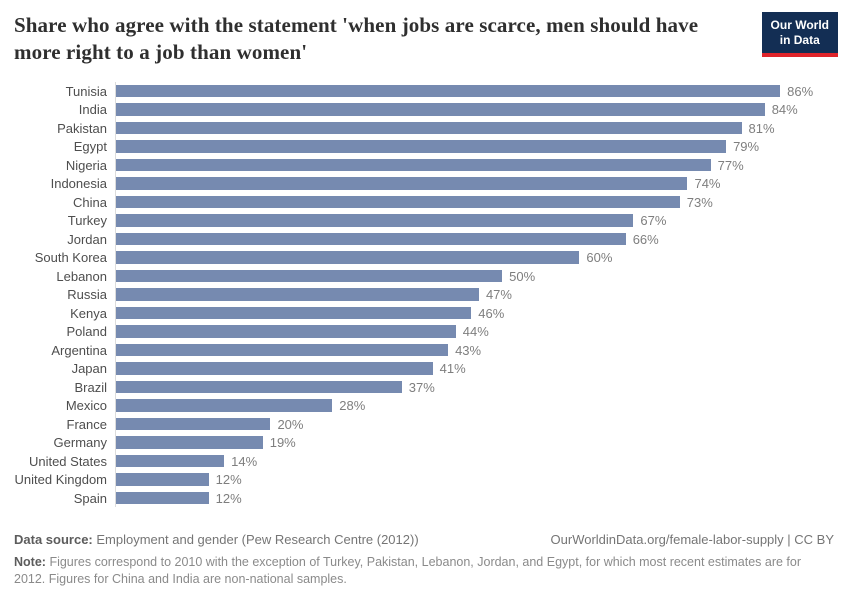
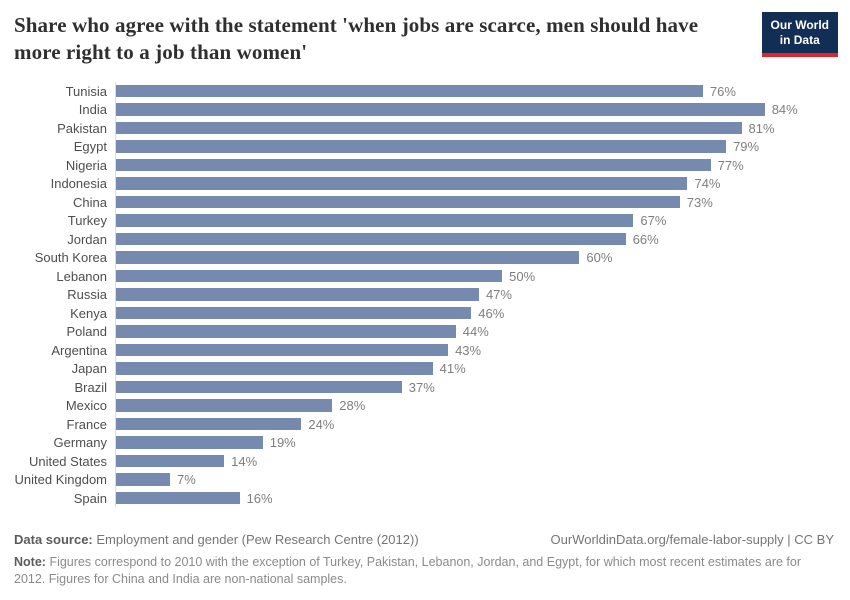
Tunisia: 86% -> 76%
France: 20% -> 24%
United Kingdom: 12% -> 7%
Spain: 12% -> 16%
